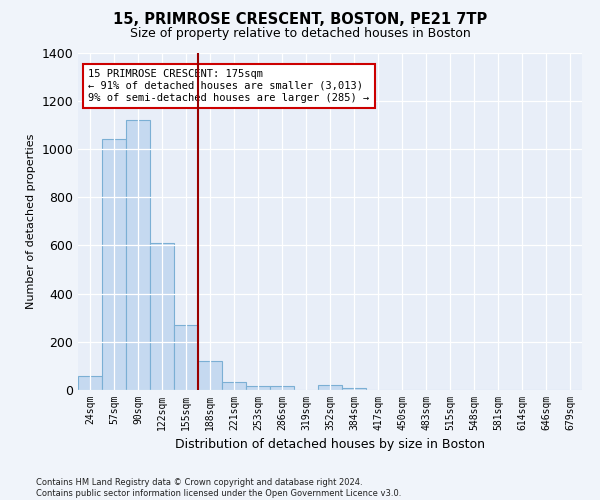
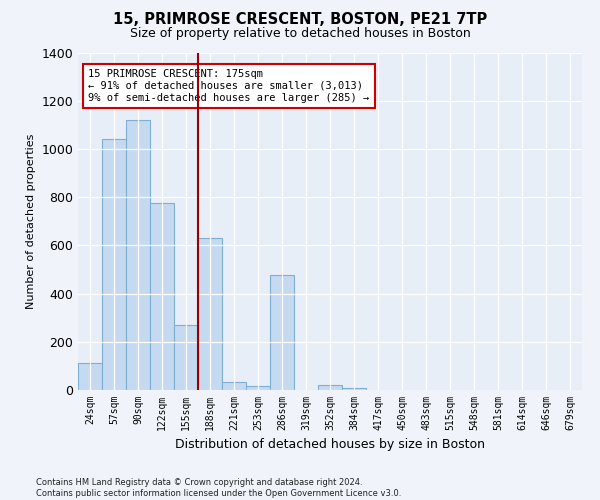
24sqm: 60 -> 110
122sqm: 610 -> 775
188sqm: 120 -> 630
286sqm: 18 -> 475
